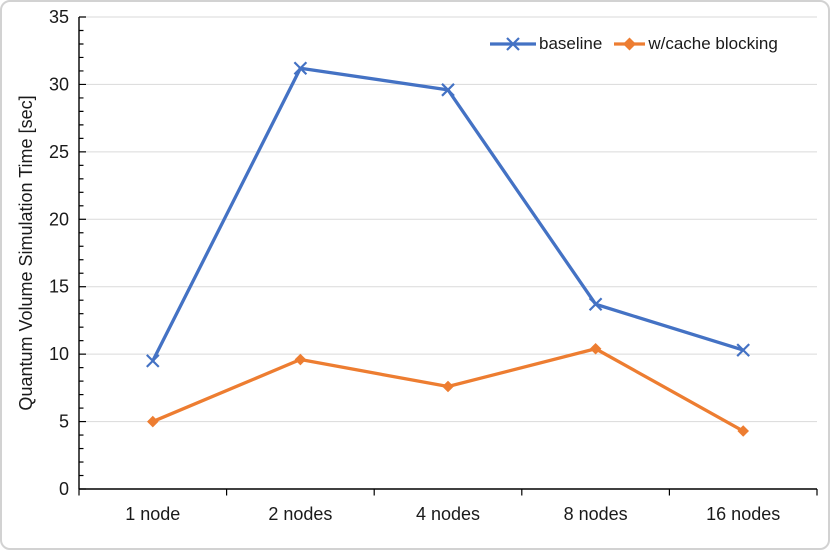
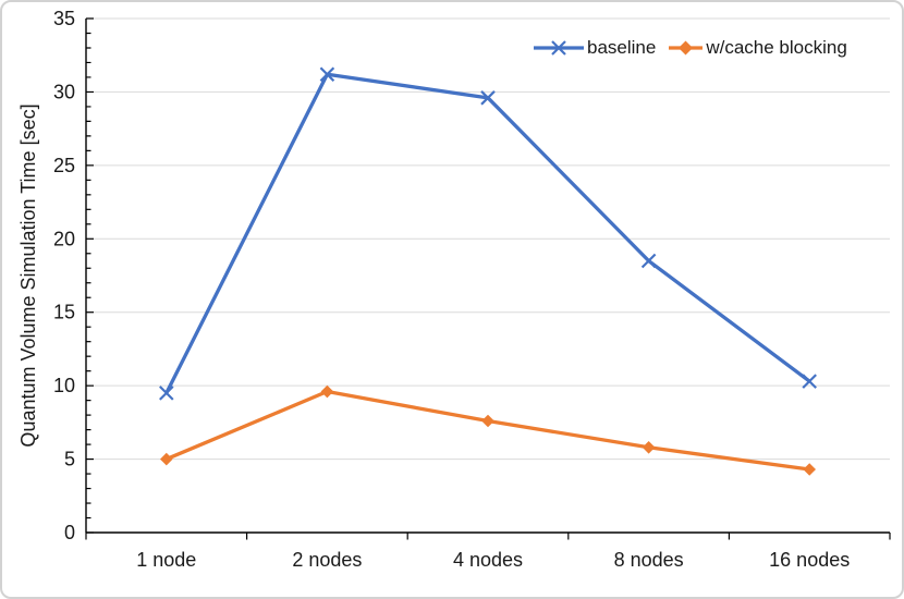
baseline/8 nodes: 13.7 -> 18.5
w/cache blocking/8 nodes: 10.4 -> 5.8
